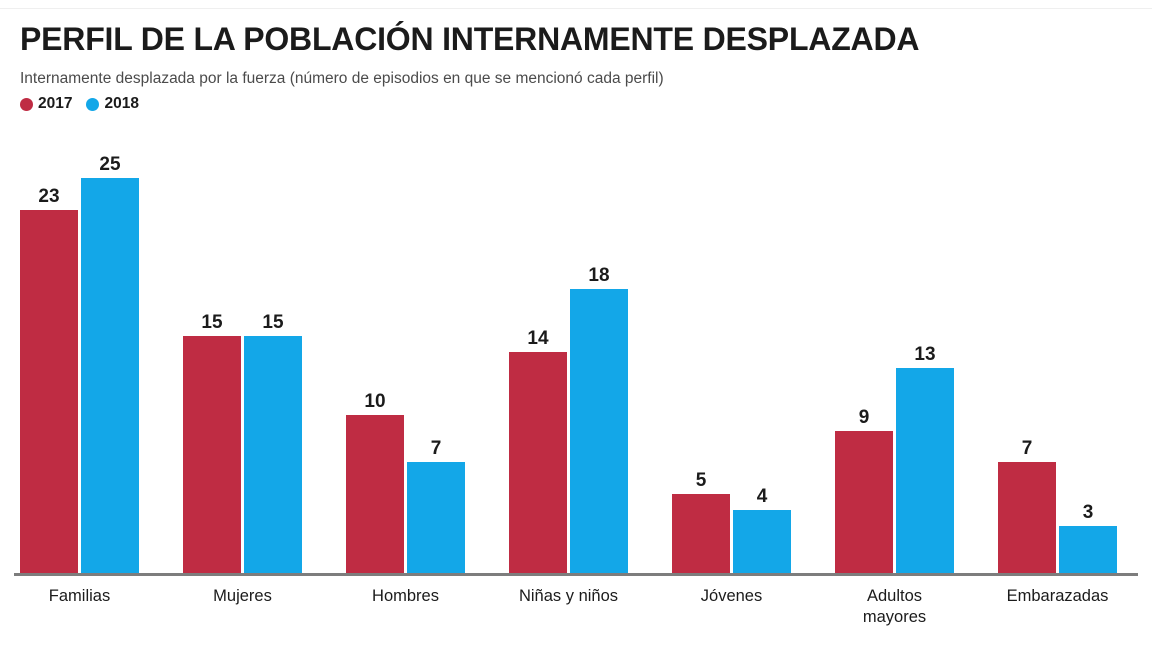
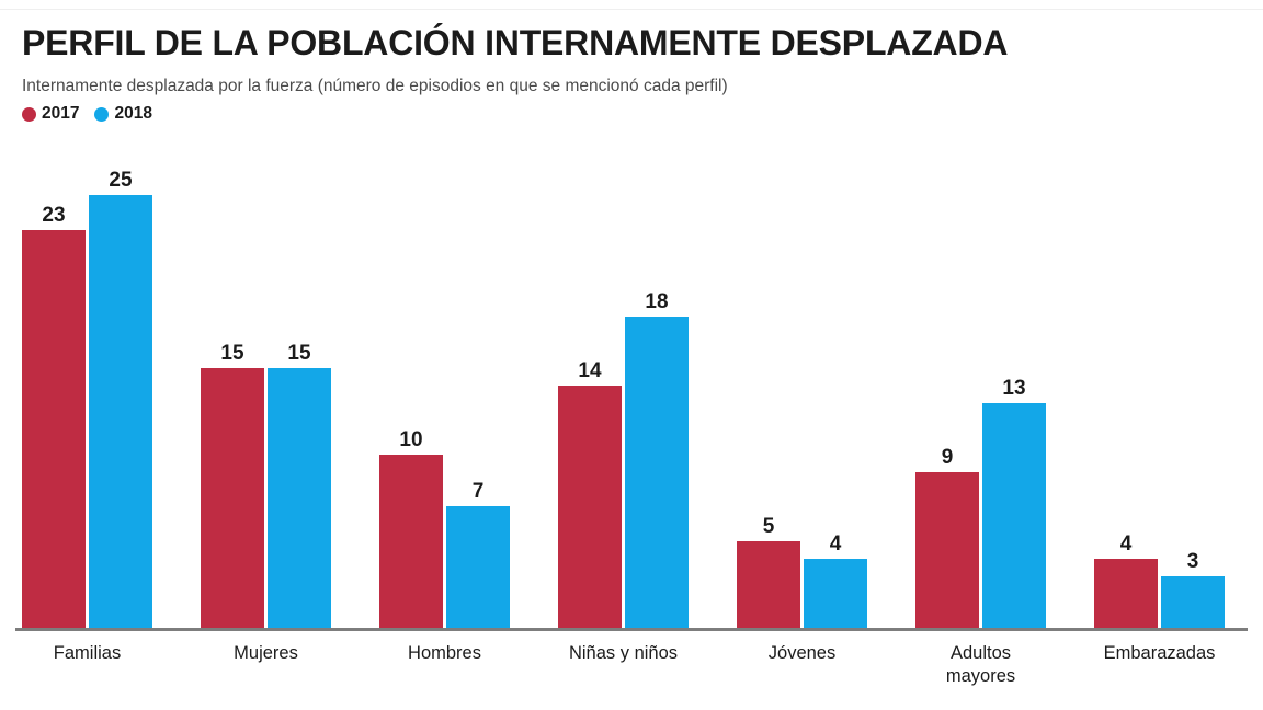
2017/Embarazadas: 7 -> 4
